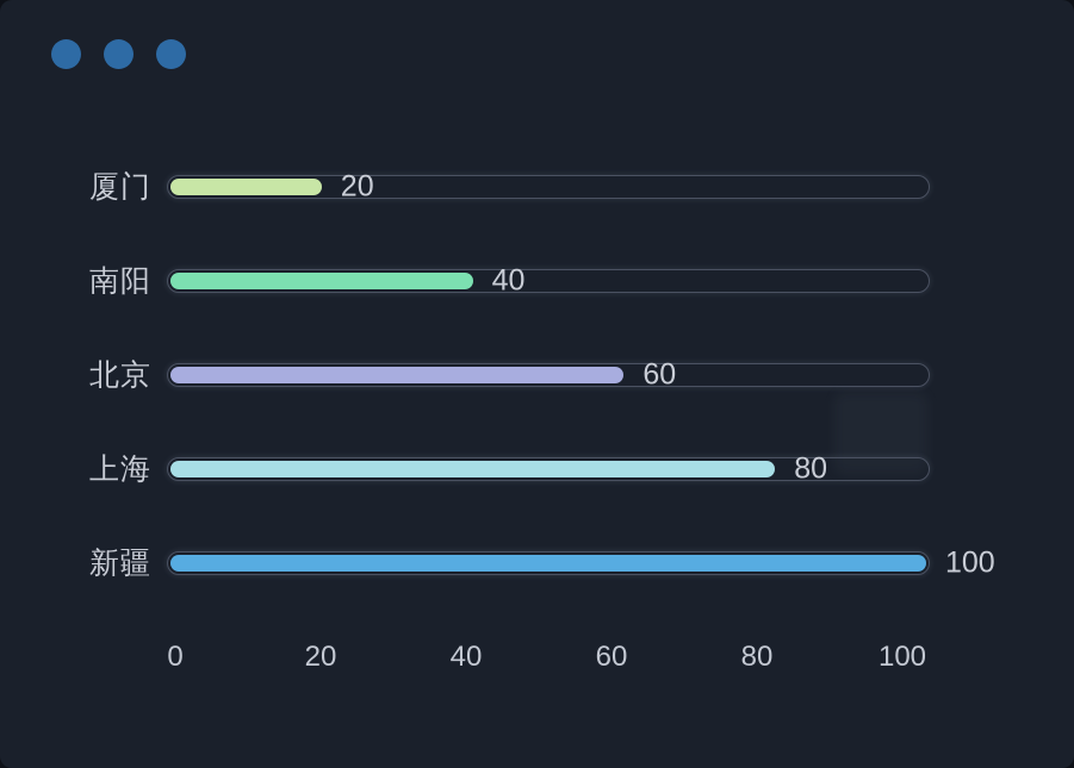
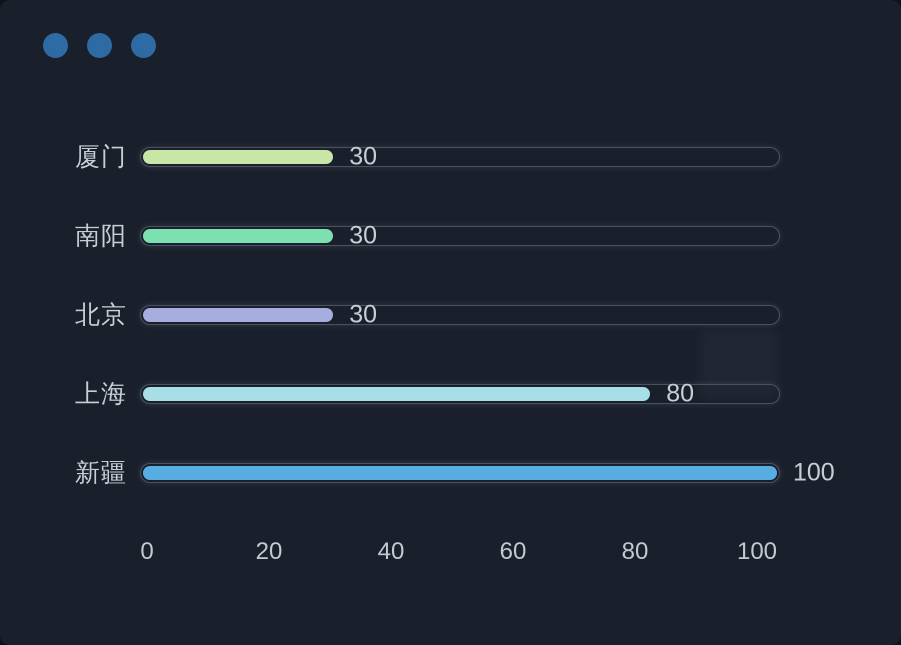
厦门: 20 -> 30
南阳: 40 -> 30
北京: 60 -> 30
